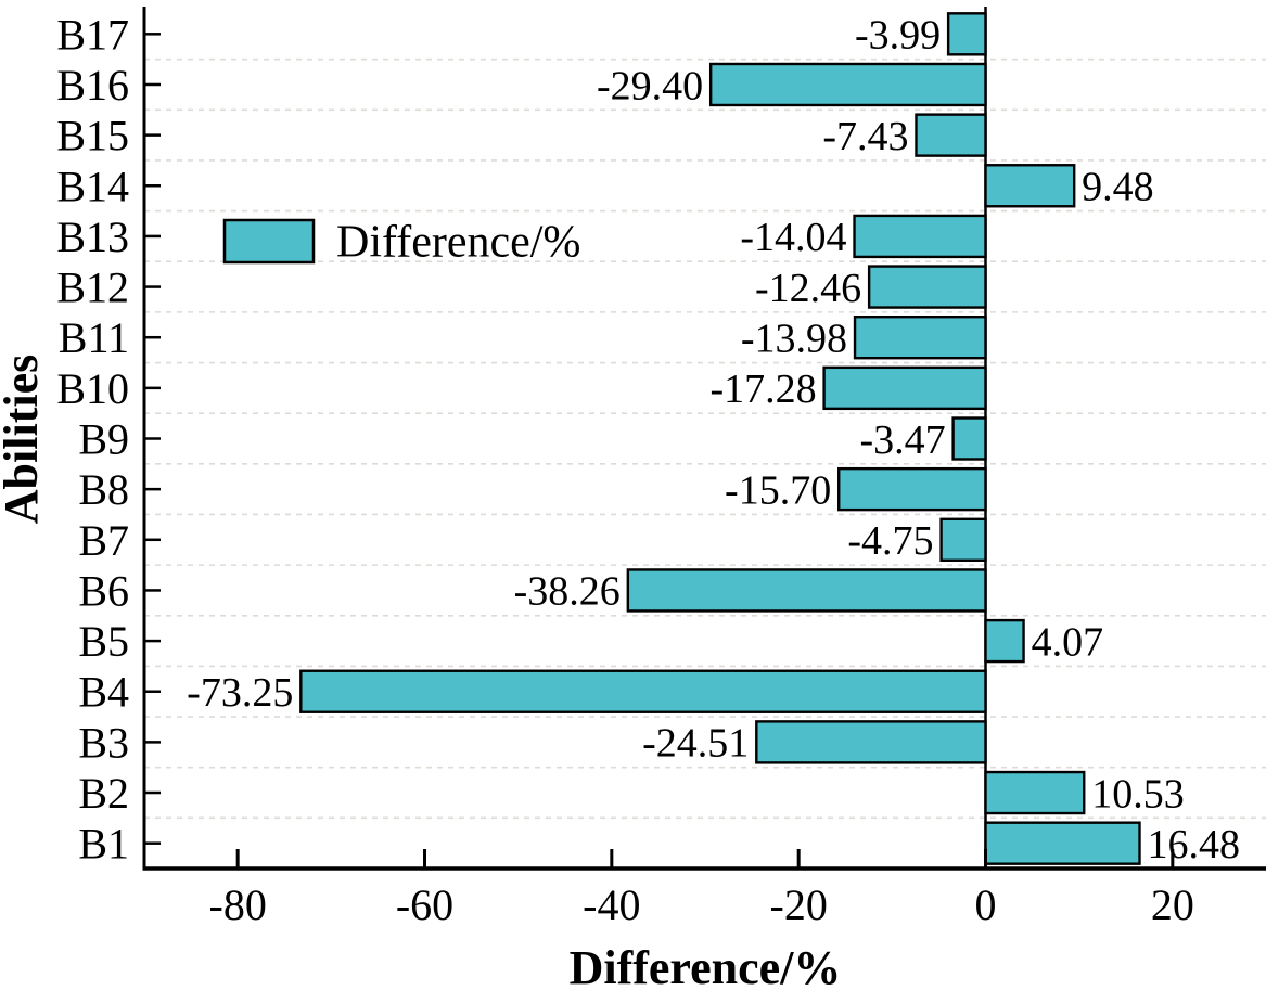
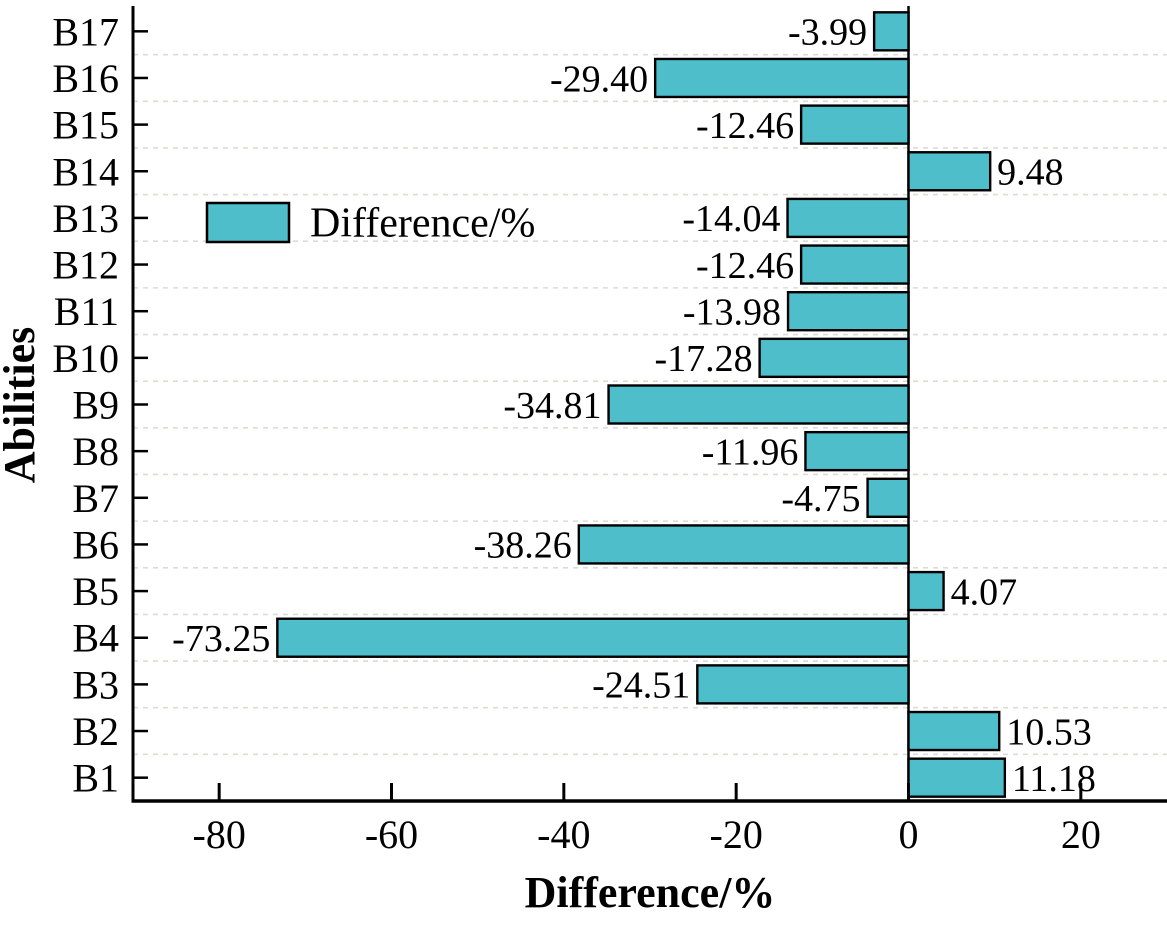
B1: 16.48 -> 11.18
B8: -15.70 -> -11.96
B9: -3.47 -> -34.81
B15: -7.43 -> -12.46
